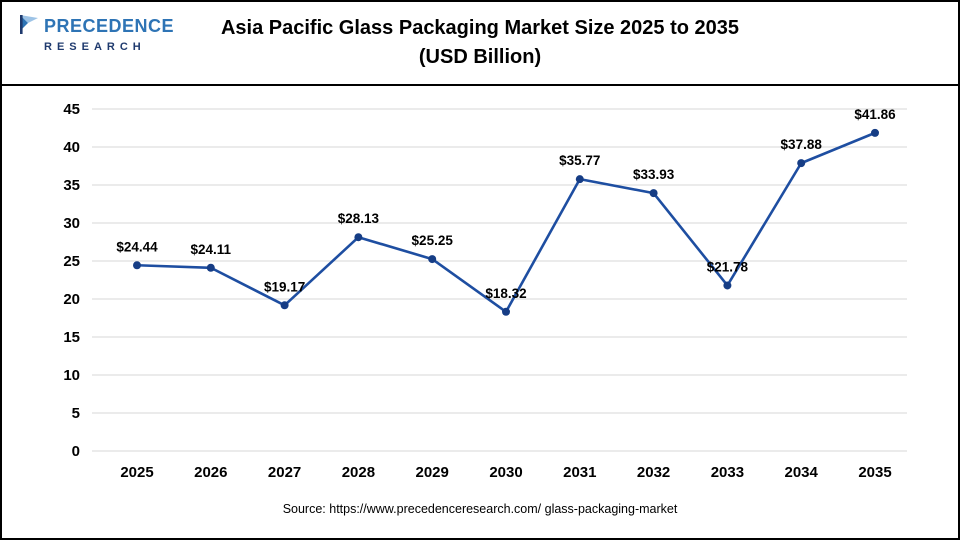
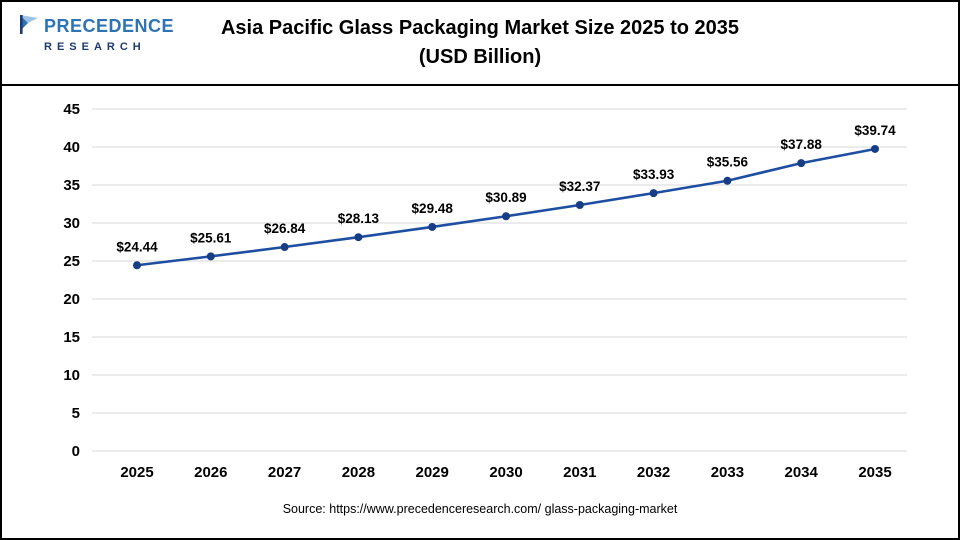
2026: $24.11 -> $25.61
2027: $19.17 -> $26.84
2029: $25.25 -> $29.48
2030: $18.32 -> $30.89
2031: $35.77 -> $32.37
2033: $21.78 -> $35.56
2035: $41.86 -> $39.74
